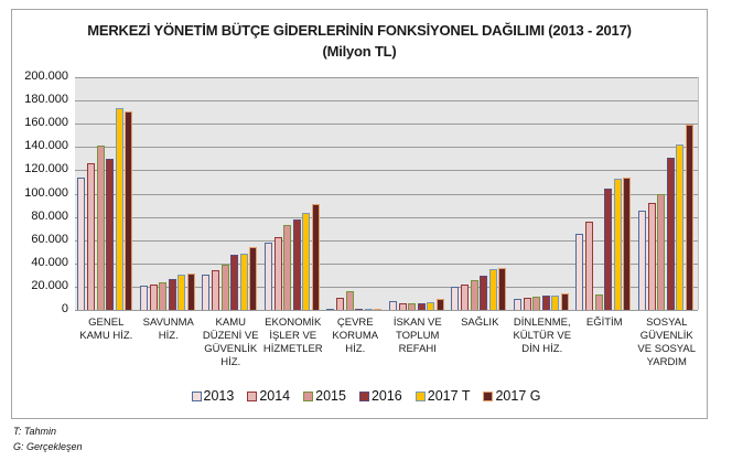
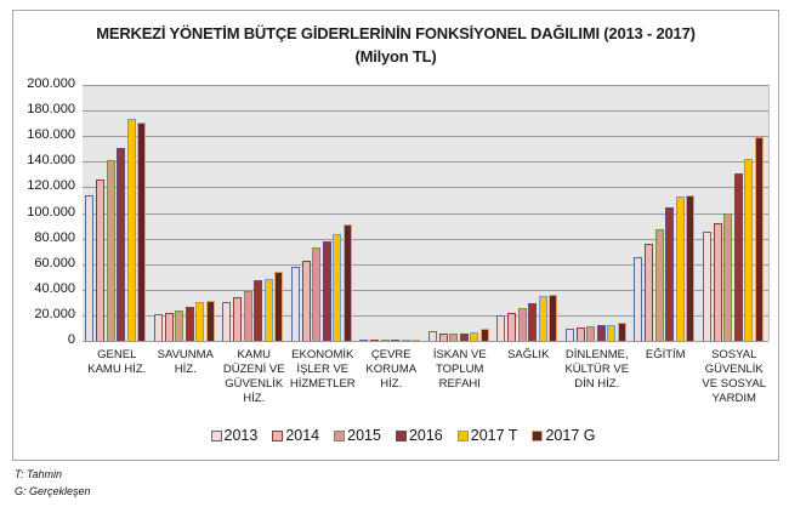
2016/GENEL KAMU HİZ.: 130000 -> 150000
2014/ÇEVRE KORUMA HİZ.: 10000 -> 1000
2015/ÇEVRE KORUMA HİZ.: 16000 -> 1000
2015/EĞİTİM: 13000 -> 87000
